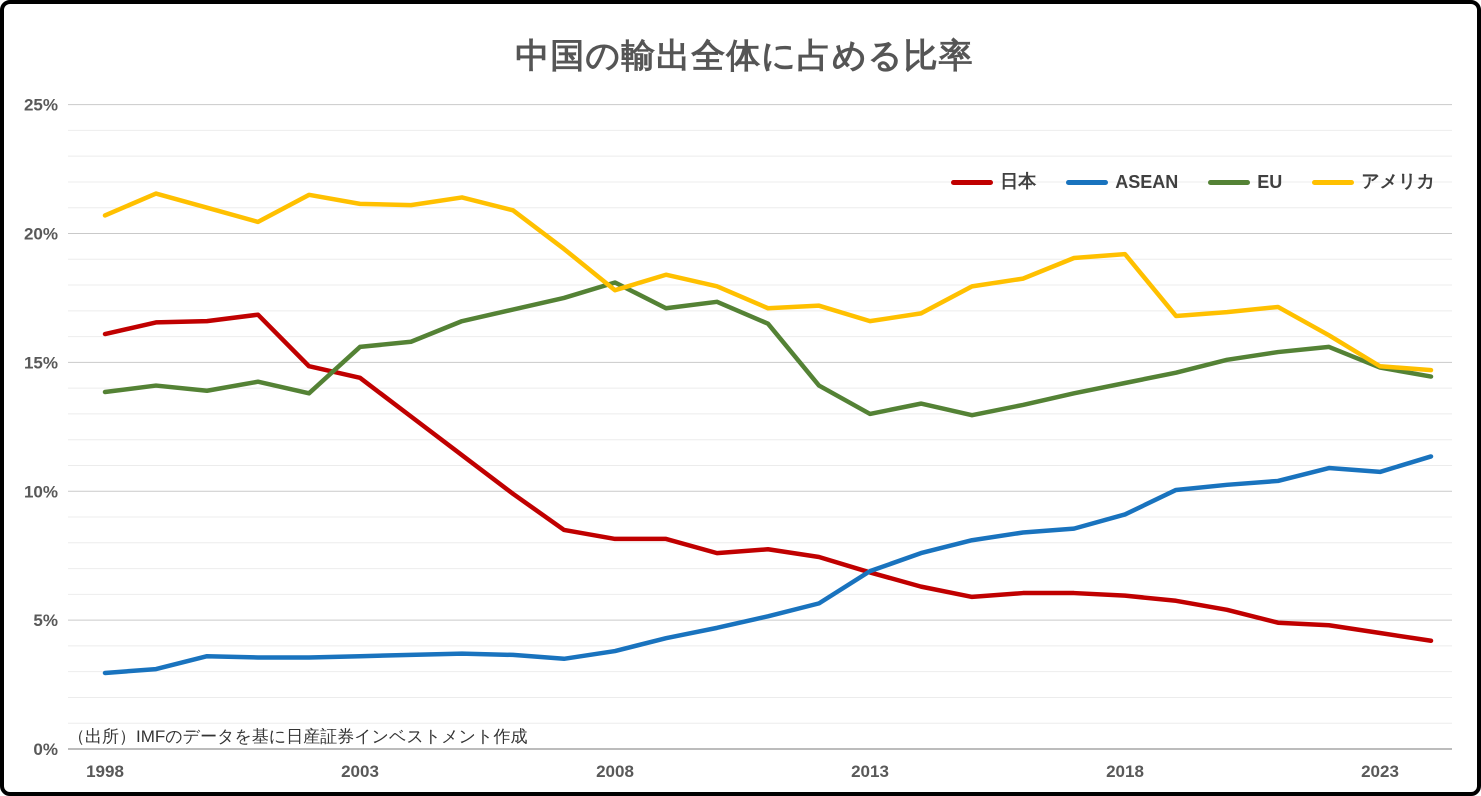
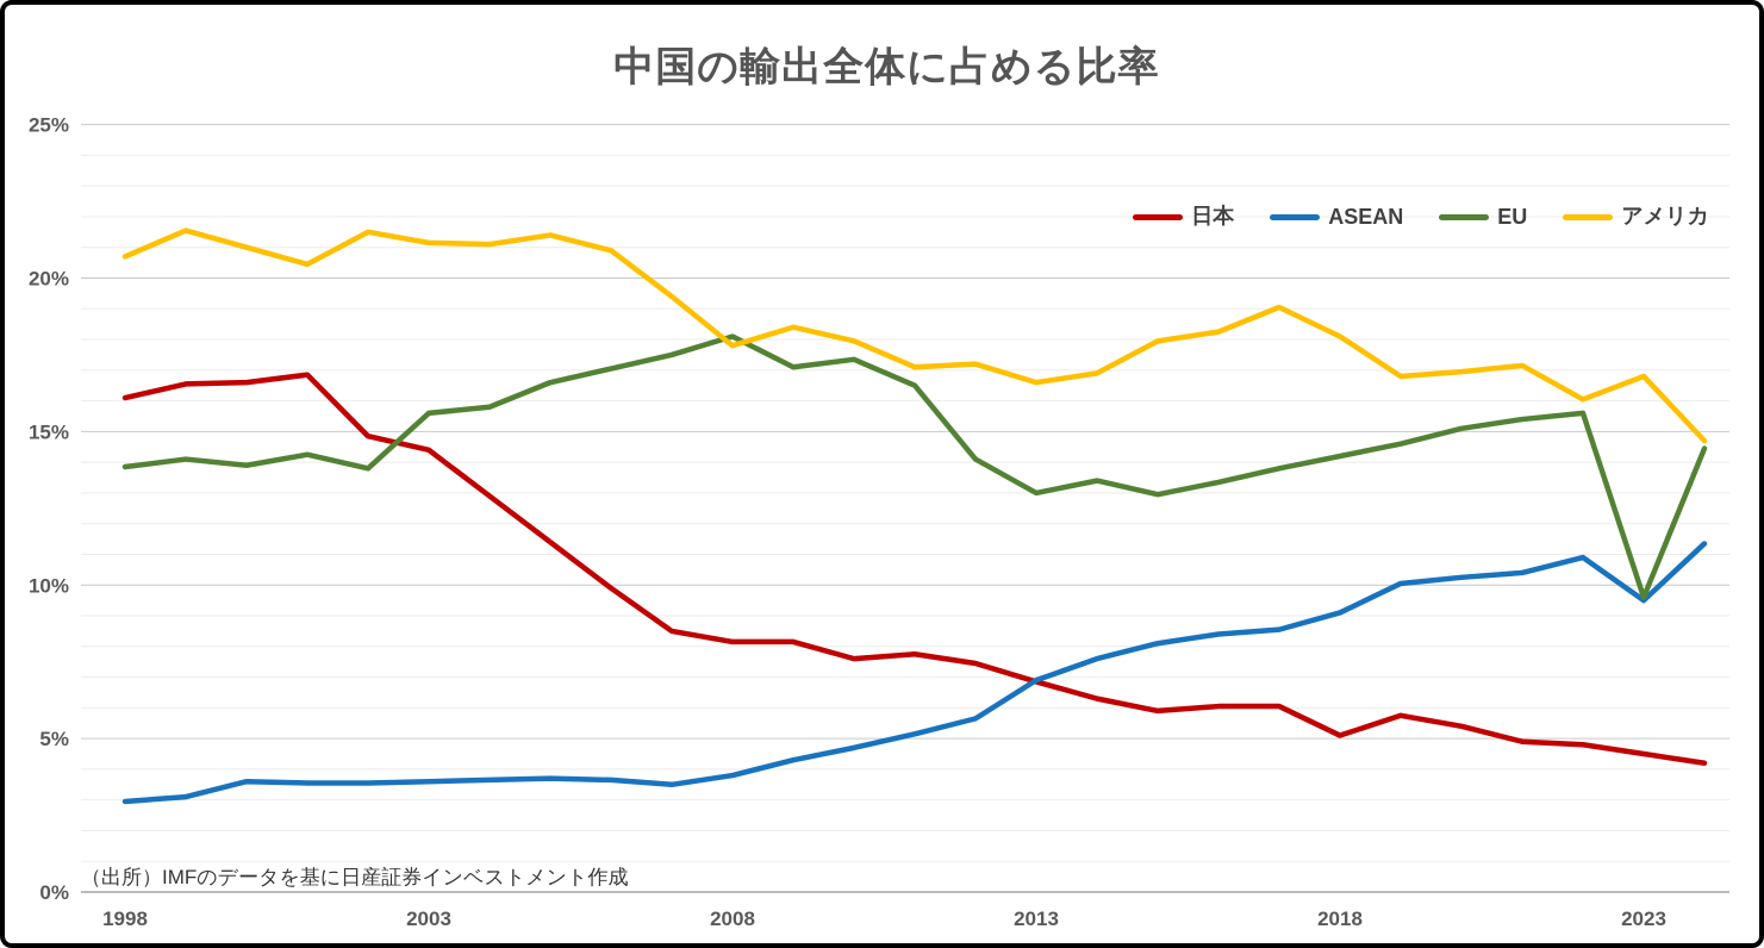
日本/2018: 6.0% -> 5.1%
アメリカ/2018: 19.2% -> 18.1%
ASEAN/2023: 10.8% -> 9.5%
EU/2023: 14.8% -> 9.6%
アメリカ/2023: 14.8% -> 16.8%
